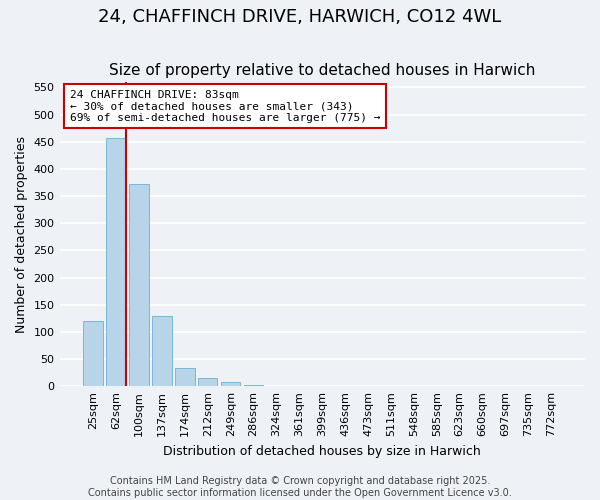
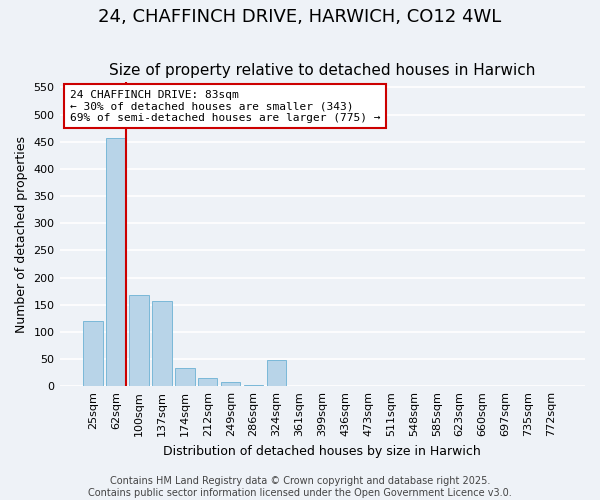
100sqm: 373 -> 168
137sqm: 129 -> 156
324sqm: 1 -> 48
